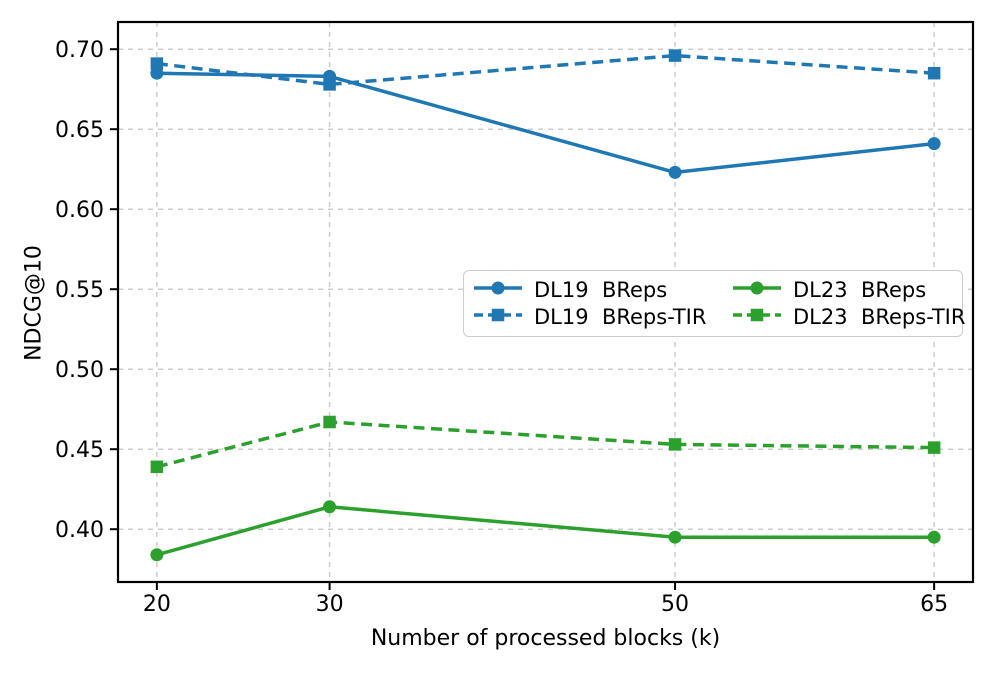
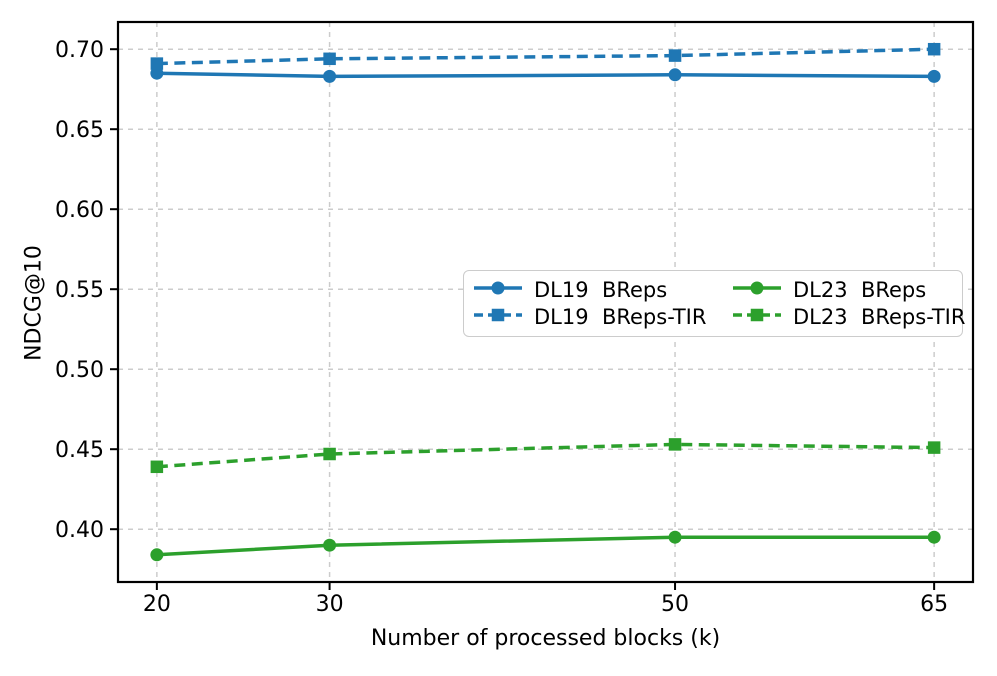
DL19 BReps-TIR/30: 0.678 -> 0.694
DL23 BReps/30: 0.414 -> 0.390
DL23 BReps-TIR/30: 0.467 -> 0.447
DL19 BReps/50: 0.623 -> 0.684
DL19 BReps/65: 0.641 -> 0.683
DL19 BReps-TIR/65: 0.685 -> 0.700
